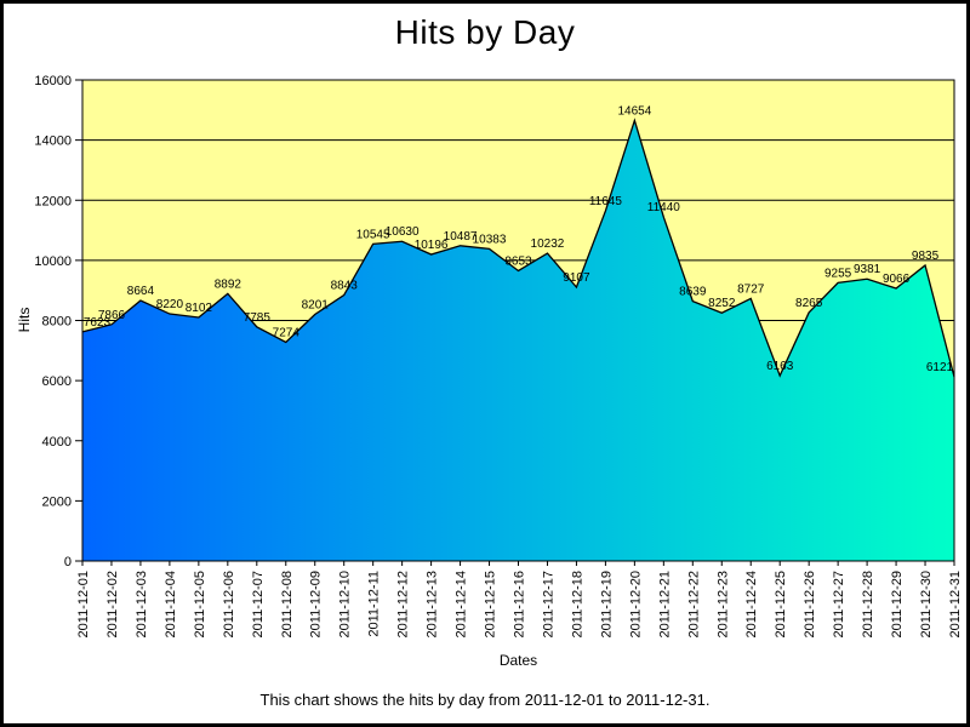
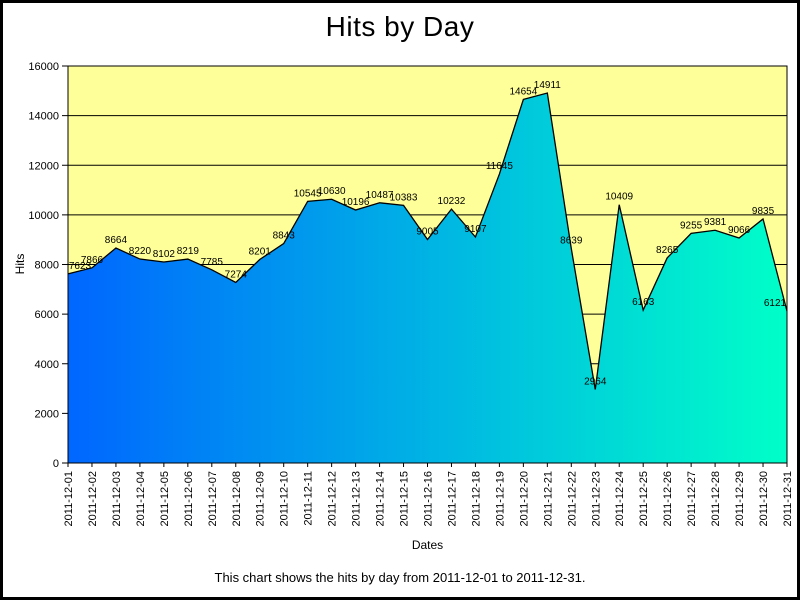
2011-12-06: 8892 -> 8219
2011-12-16: 9653 -> 9005
2011-12-21: 11440 -> 14911
2011-12-23: 8252 -> 2964
2011-12-24: 8727 -> 10409
